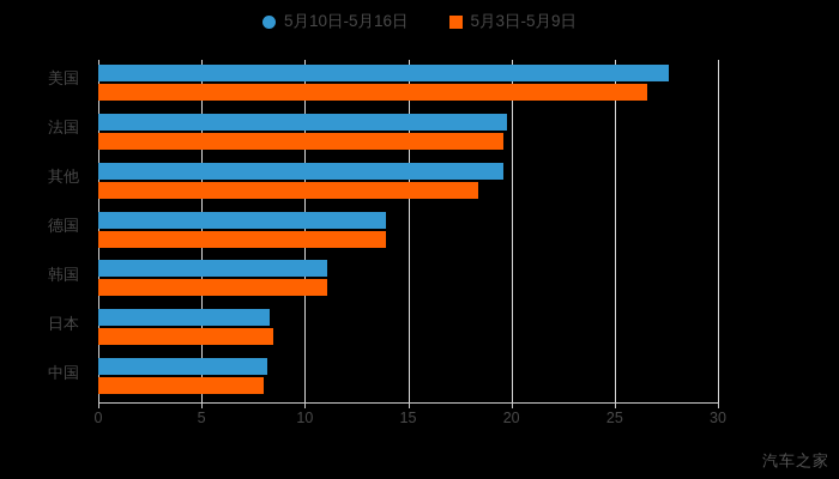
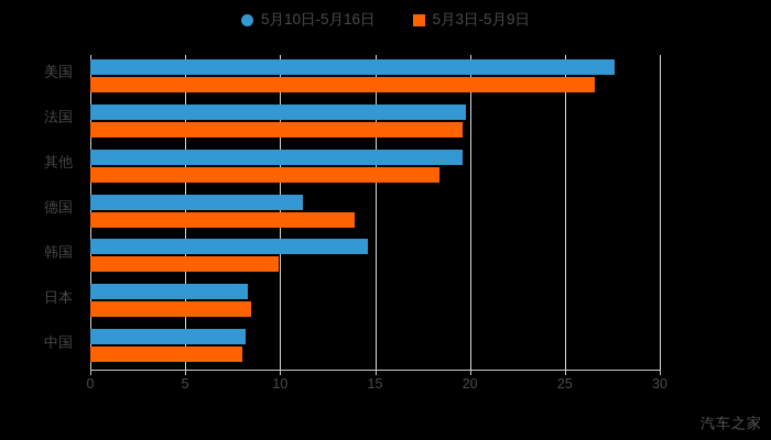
5月10日-5月16日/德国: 13.9 -> 11.2
5月10日-5月16日/韩国: 11.1 -> 14.6
5月3日-5月9日/韩国: 11.1 -> 9.9
